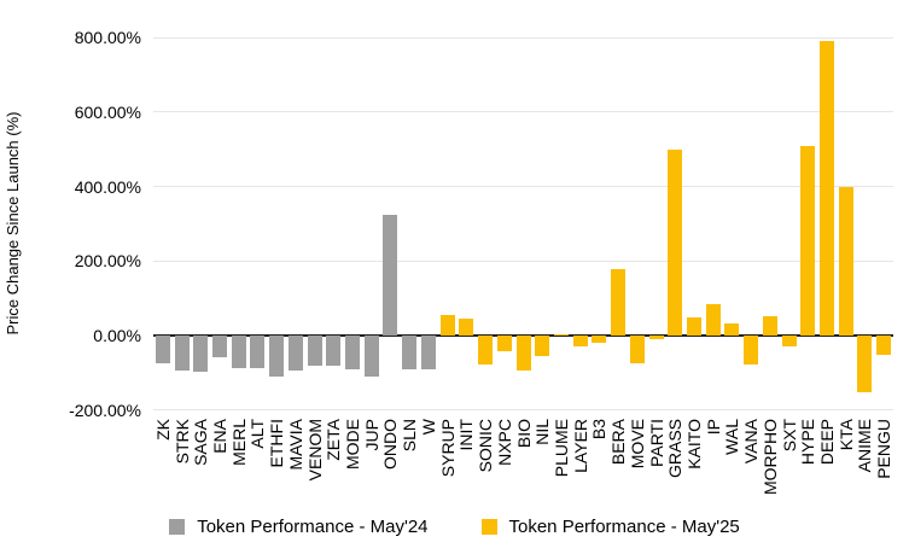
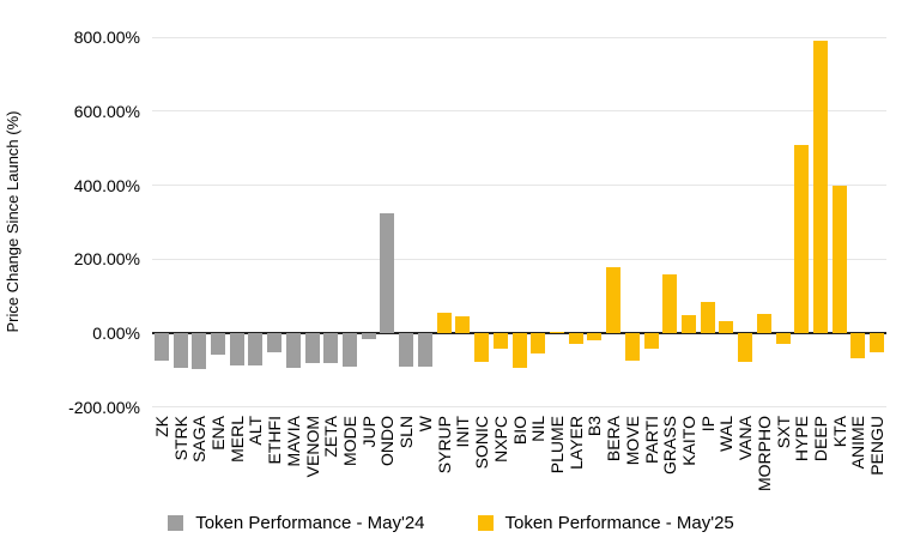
Token Performance - May'24/ETHFI: -110% -> -50%
Token Performance - May'24/JUP: -110% -> -20%
Token Performance - May'25/PARTI: -10% -> -40%
Token Performance - May'25/GRASS: 500% -> 160%
Token Performance - May'25/ANIME: -150% -> -70%
